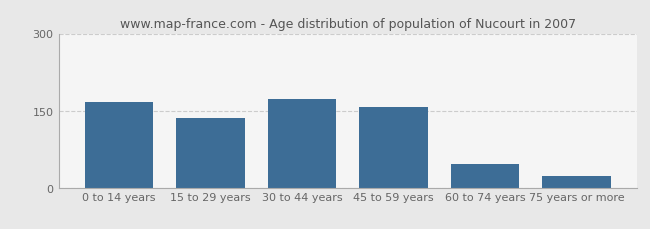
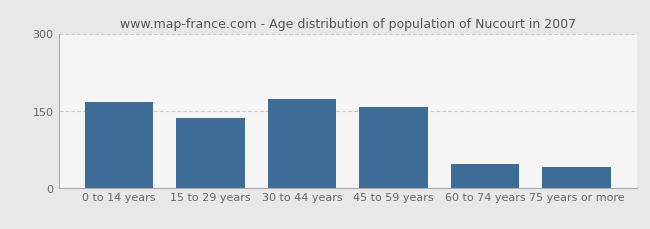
75 years or more: 22 -> 40
